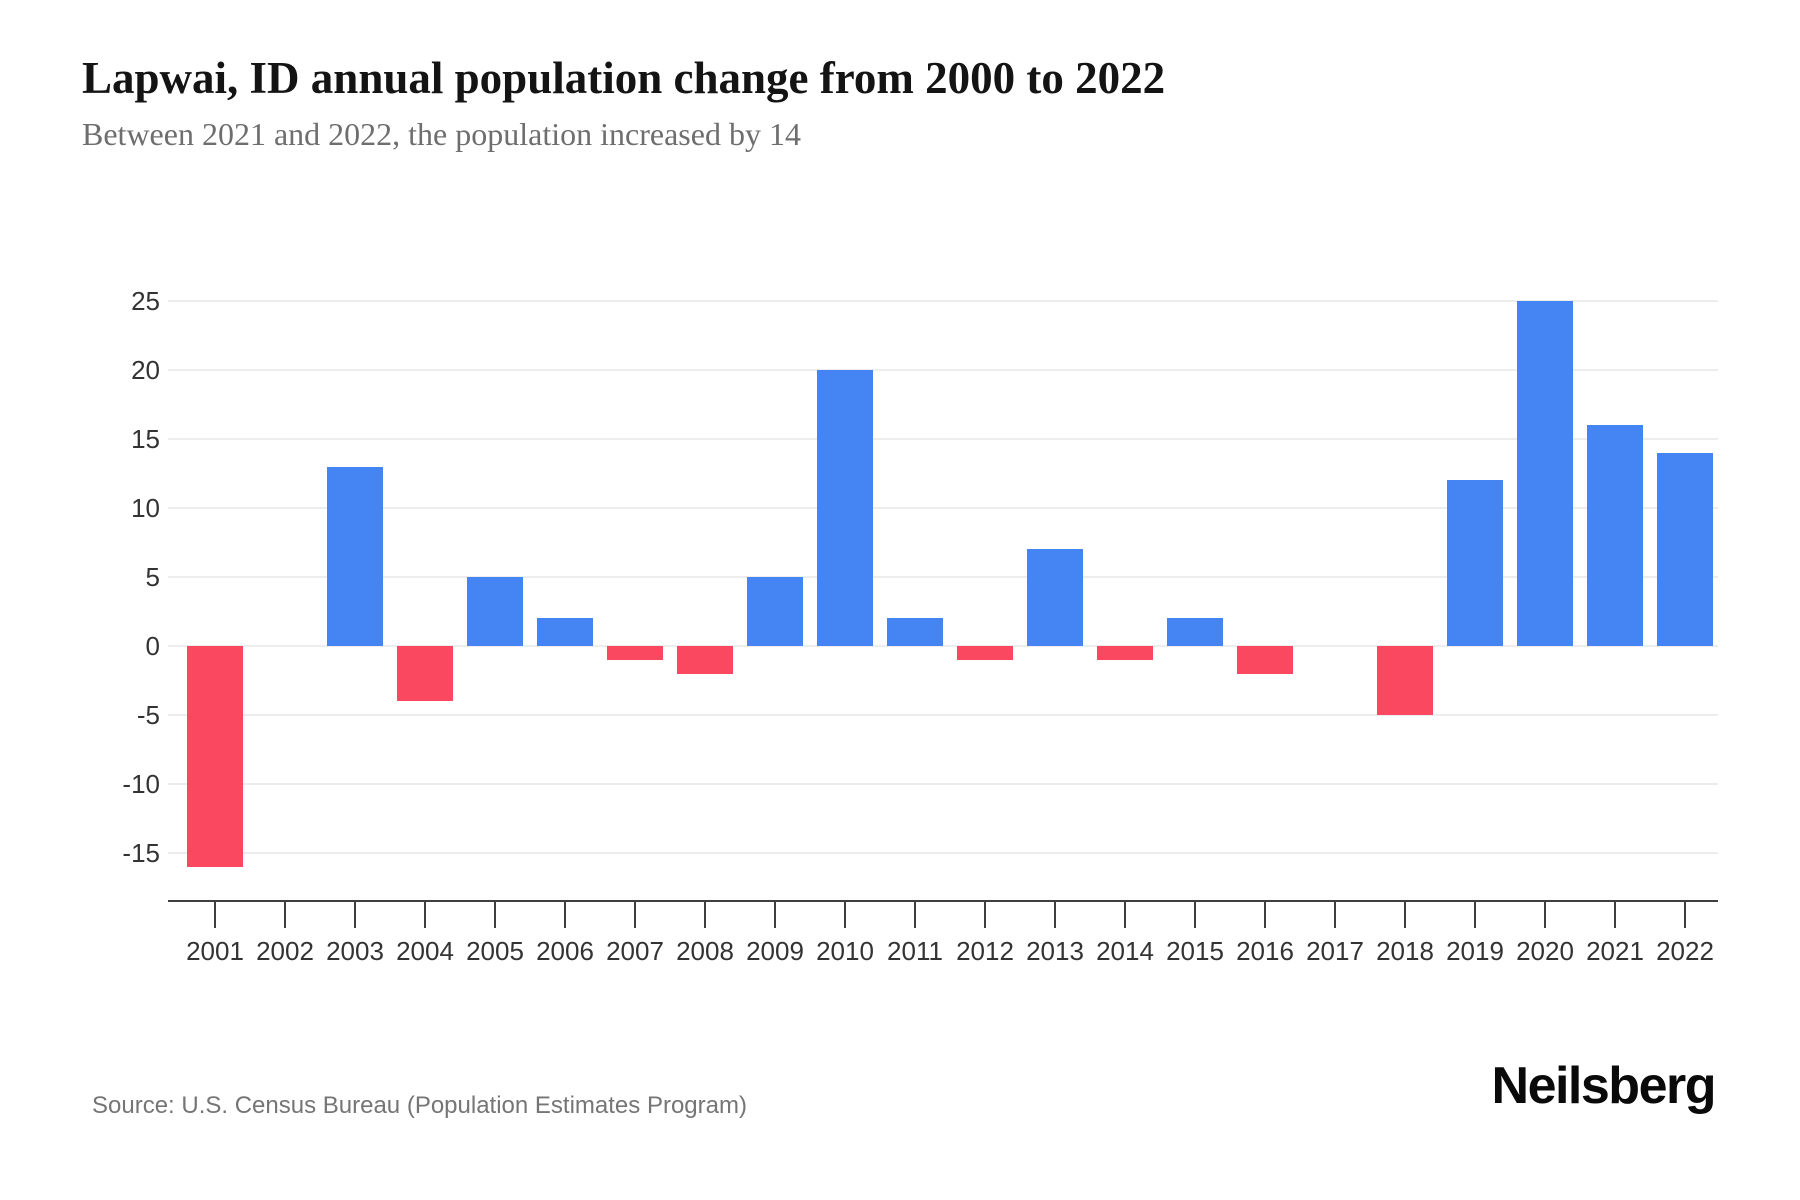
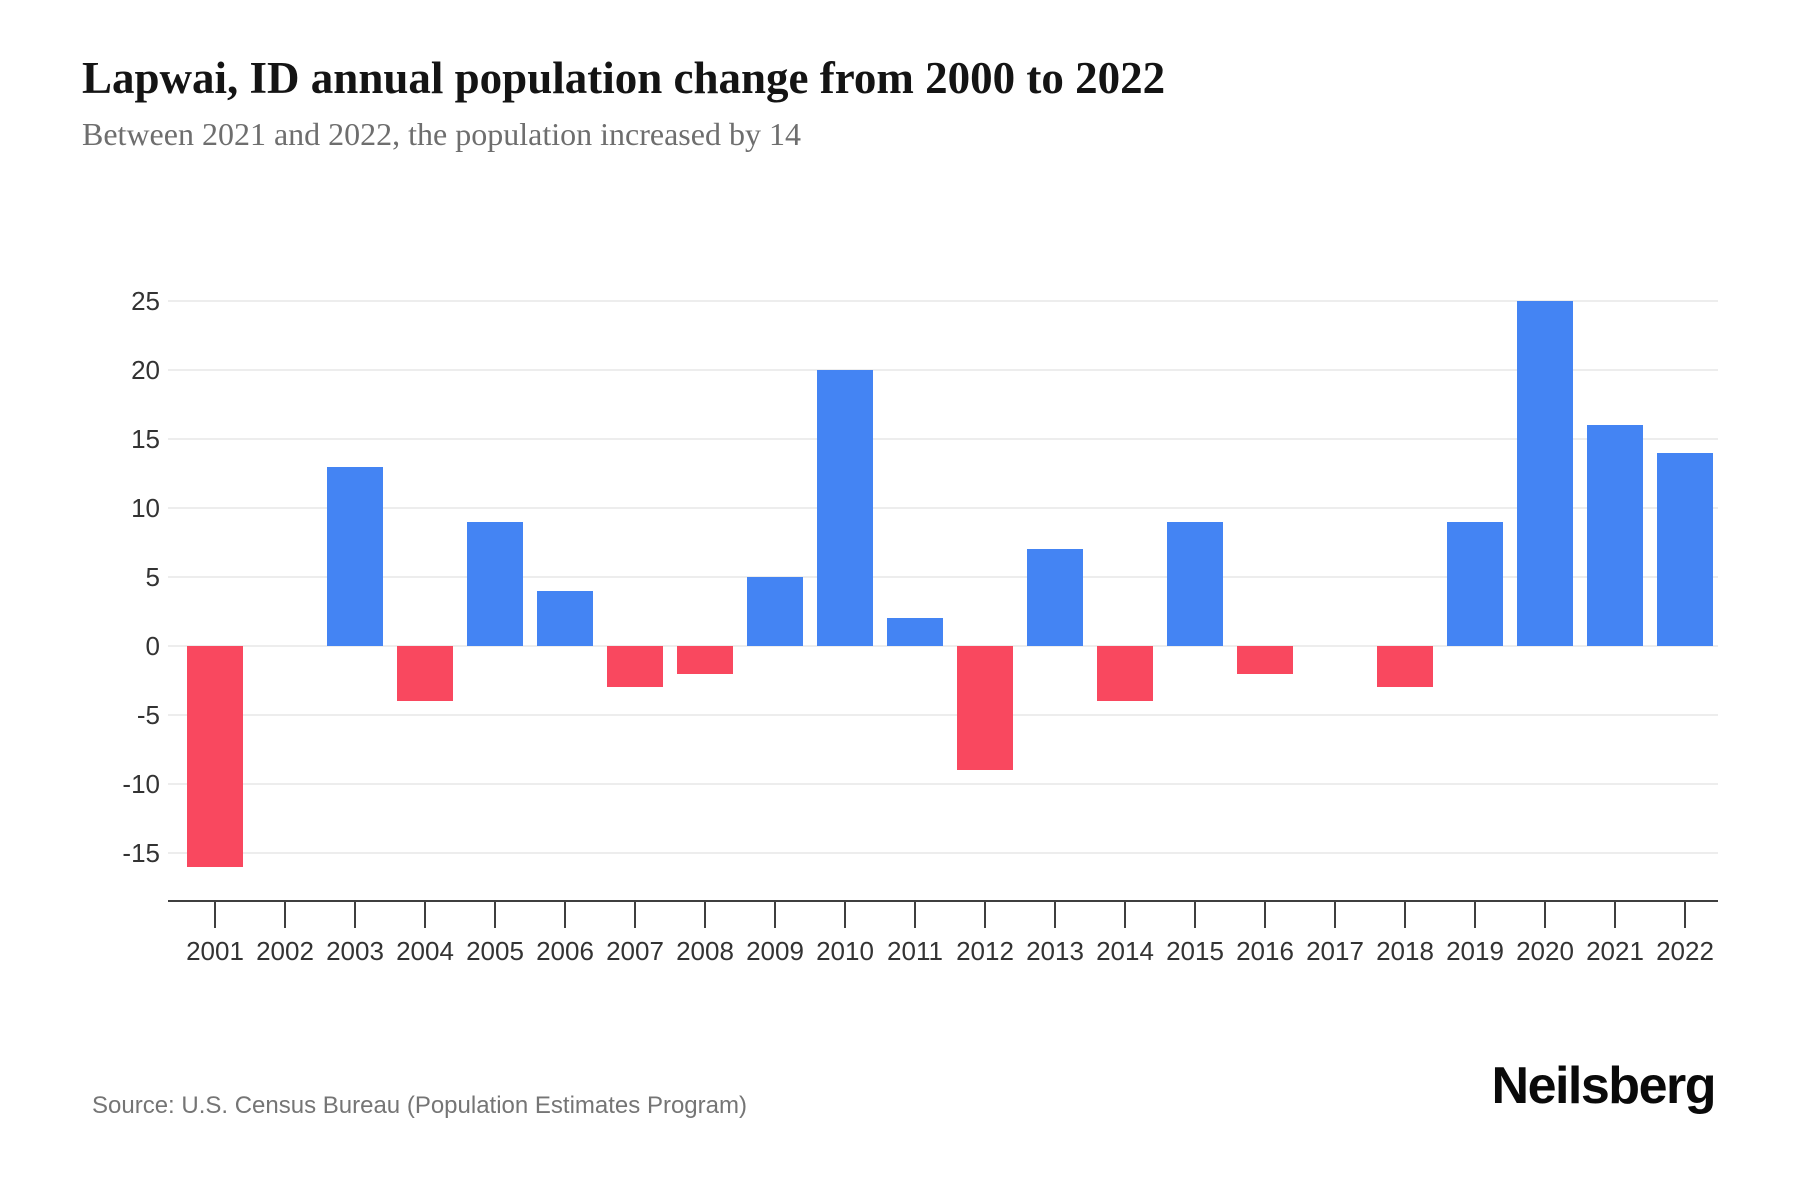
2005: 5 -> 9
2006: 2 -> 4
2007: -1 -> -3
2012: -1 -> -9
2014: -1 -> -4
2015: 2 -> 9
2018: -5 -> -3
2019: 12 -> 9
